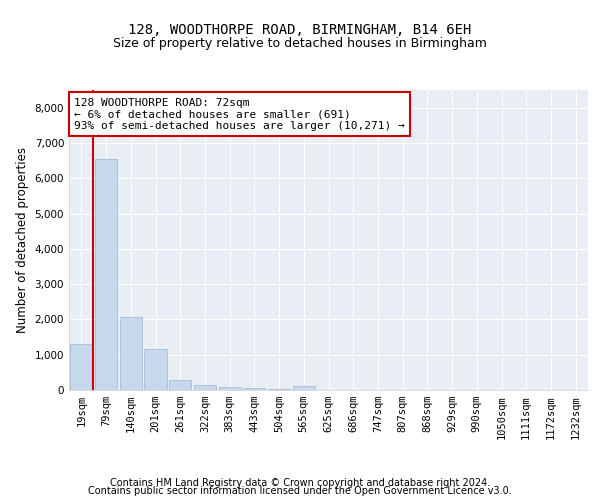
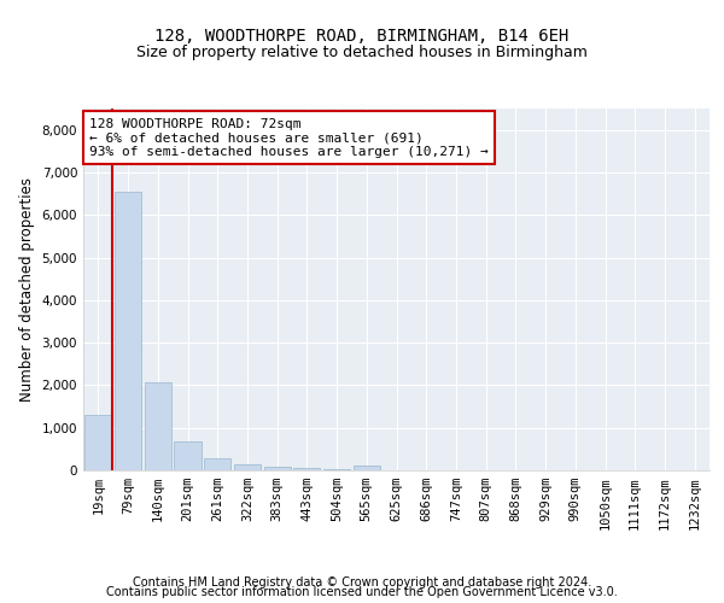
201sqm: 1,150 -> 680
